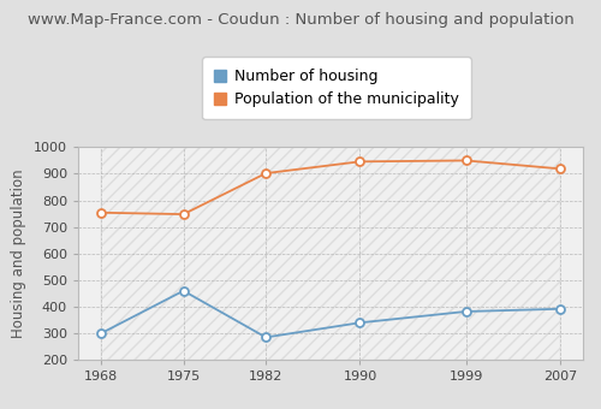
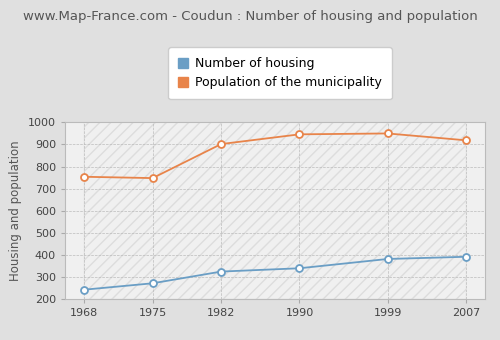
Number of housing/1968: 300 -> 243
Number of housing/1975: 460 -> 272
Number of housing/1982: 285 -> 325
